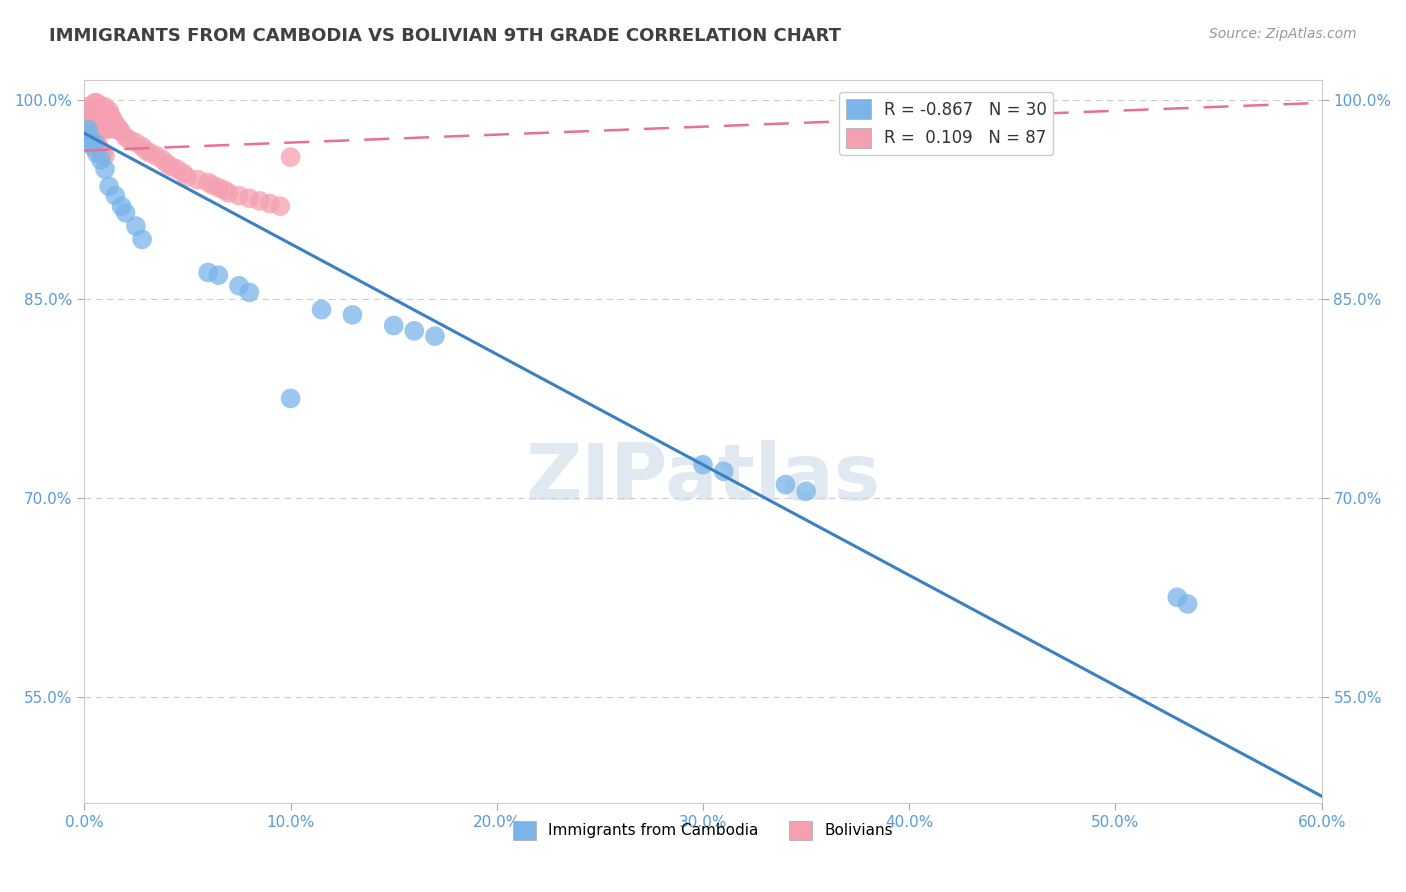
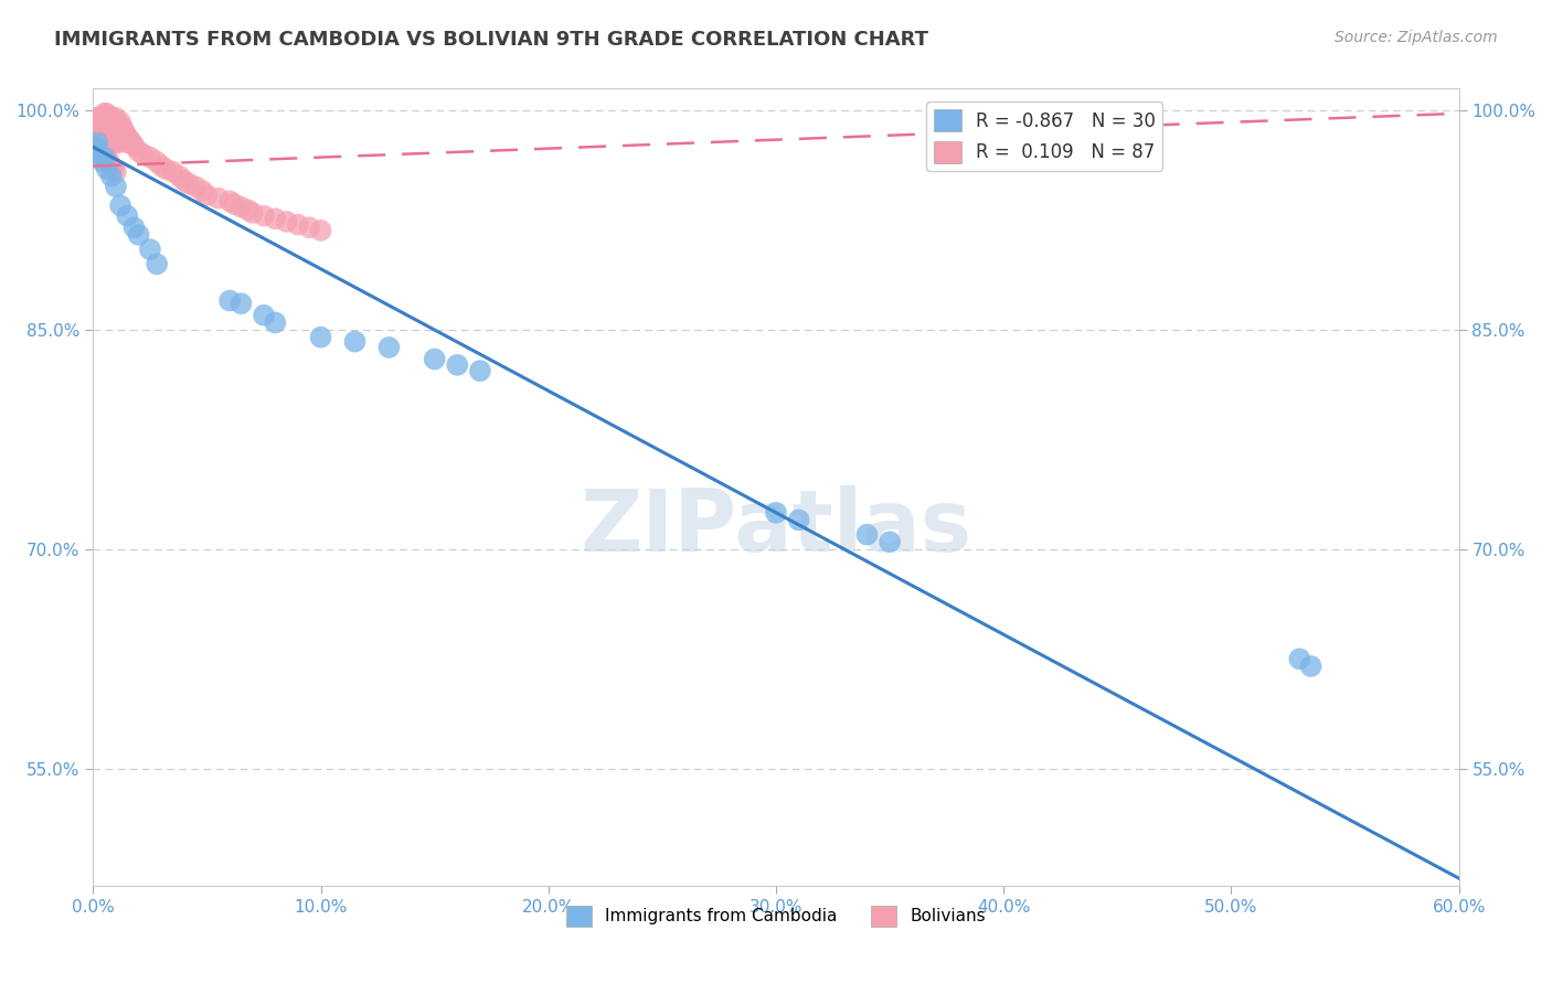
Immigrants from Cambodia/10.0%: 77.5% -> 84.5%
Bolivians/10.0%: 95.7% -> 91.8%
